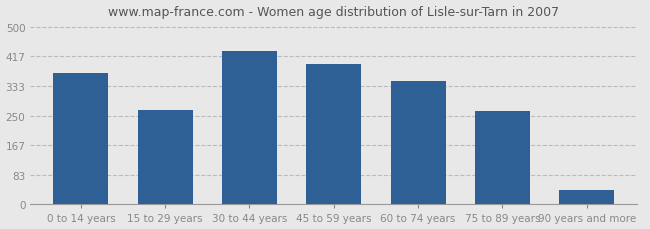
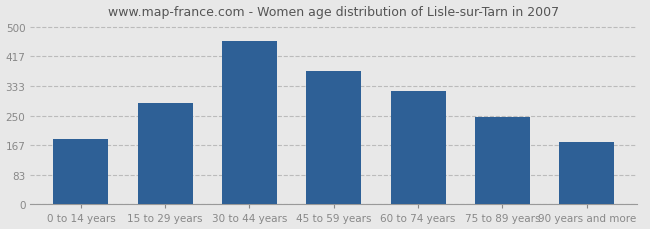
0 to 14 years: 370 -> 185
15 to 29 years: 265 -> 285
30 to 44 years: 432 -> 460
45 to 59 years: 395 -> 375
60 to 74 years: 348 -> 320
75 to 89 years: 263 -> 245
90 years and more: 40 -> 175
